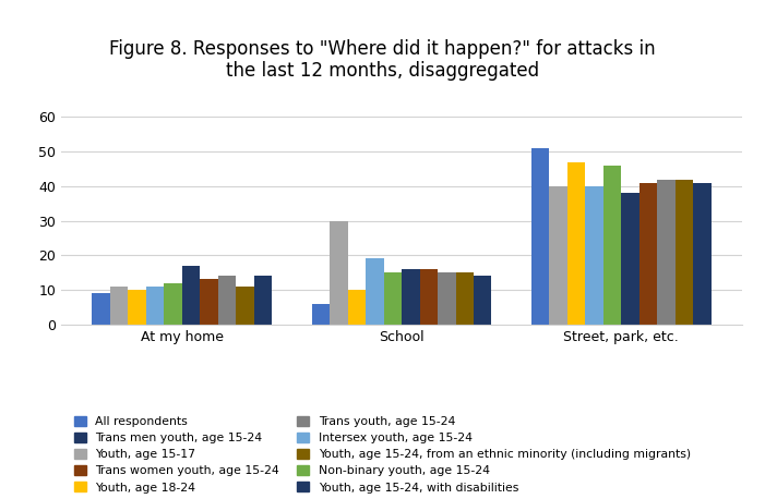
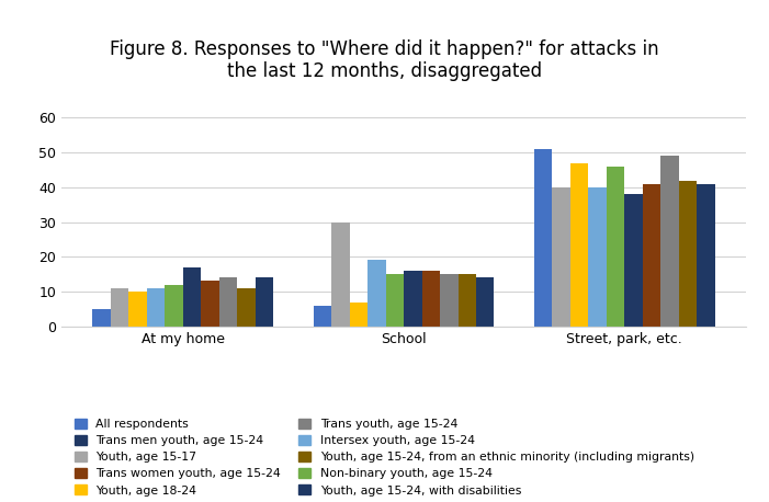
All respondents/At my home: 9 -> 5
Youth, age 18-24/School: 10 -> 7
Trans youth, age 15-24/Street, park, etc.: 42 -> 49
